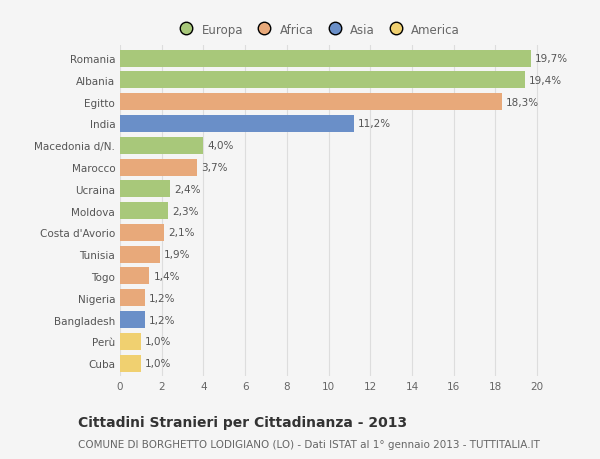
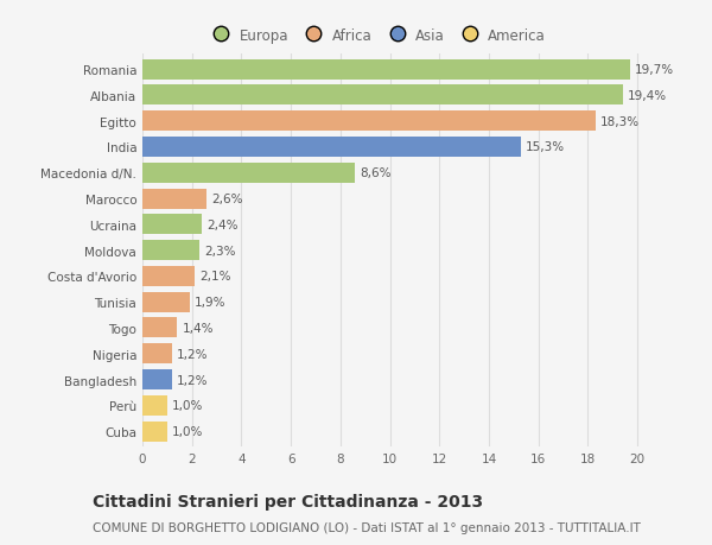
India: 11,2% -> 15,3%
Macedonia d/N.: 4,0% -> 8,6%
Marocco: 3,7% -> 2,6%
